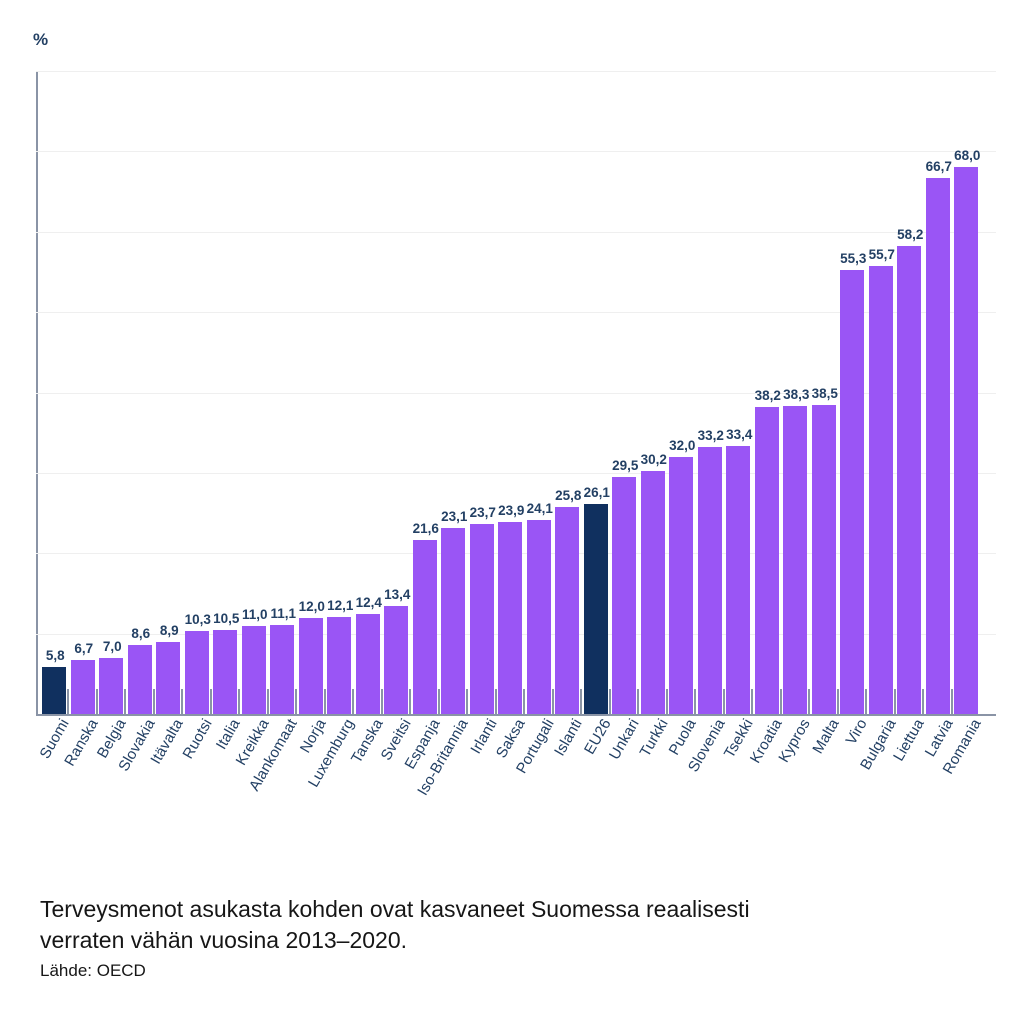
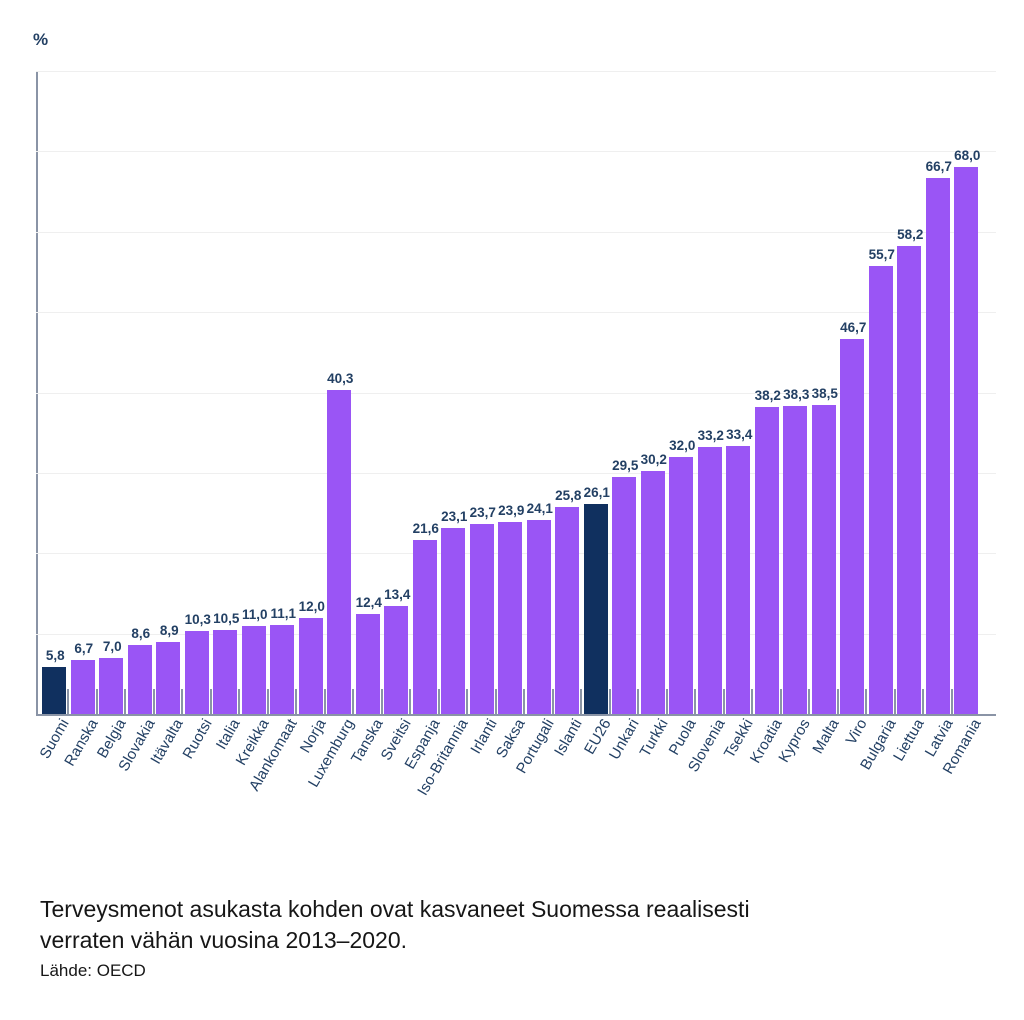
Luxemburg: 12,1 -> 40,3
Viro: 55,3 -> 46,7
